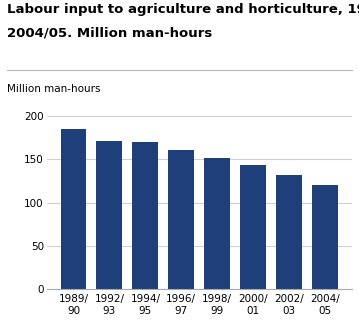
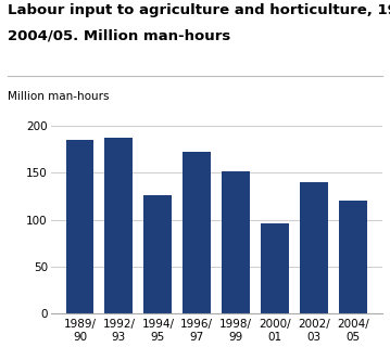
1992/ 93: 171 -> 188
1994/ 95: 170 -> 126
1996/ 97: 161 -> 172
2000/ 01: 143 -> 96
2002/ 03: 132 -> 140
